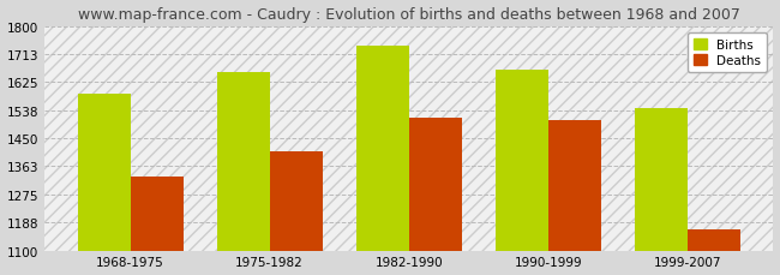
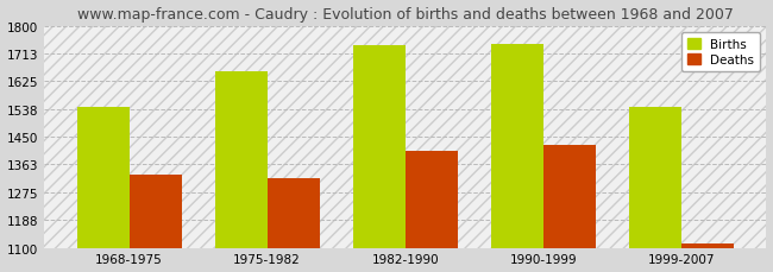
Births/1968-1975: 1590 -> 1543
Deaths/1975-1982: 1410 -> 1318
Deaths/1982-1990: 1515 -> 1405
Births/1990-1999: 1665 -> 1742
Deaths/1990-1999: 1505 -> 1423
Deaths/1999-2007: 1165 -> 1115
